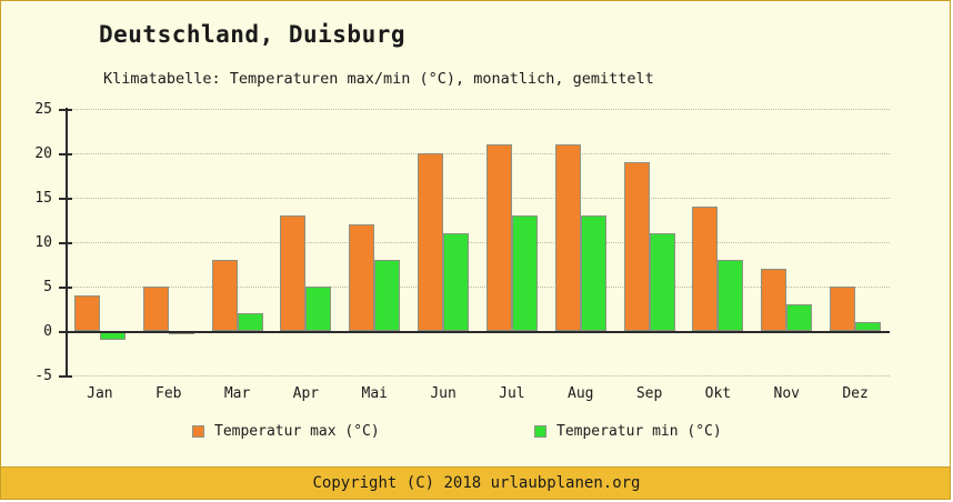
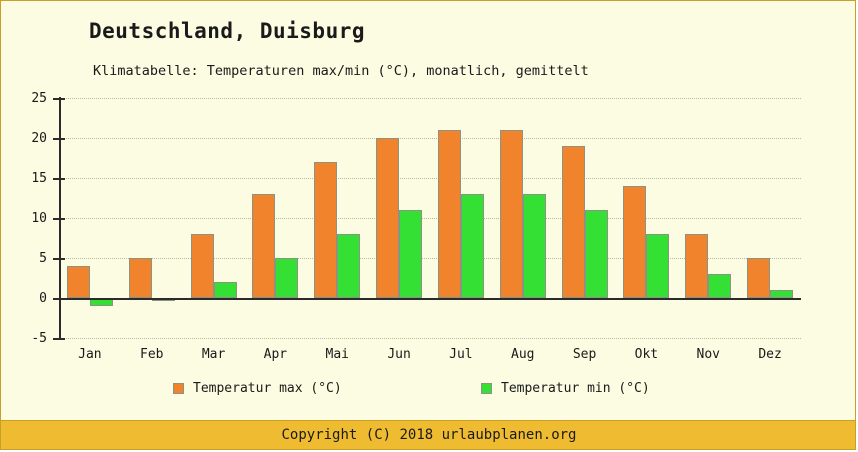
Temperatur max (°C)/Mai: 12 -> 17
Temperatur max (°C)/Nov: 7 -> 8
